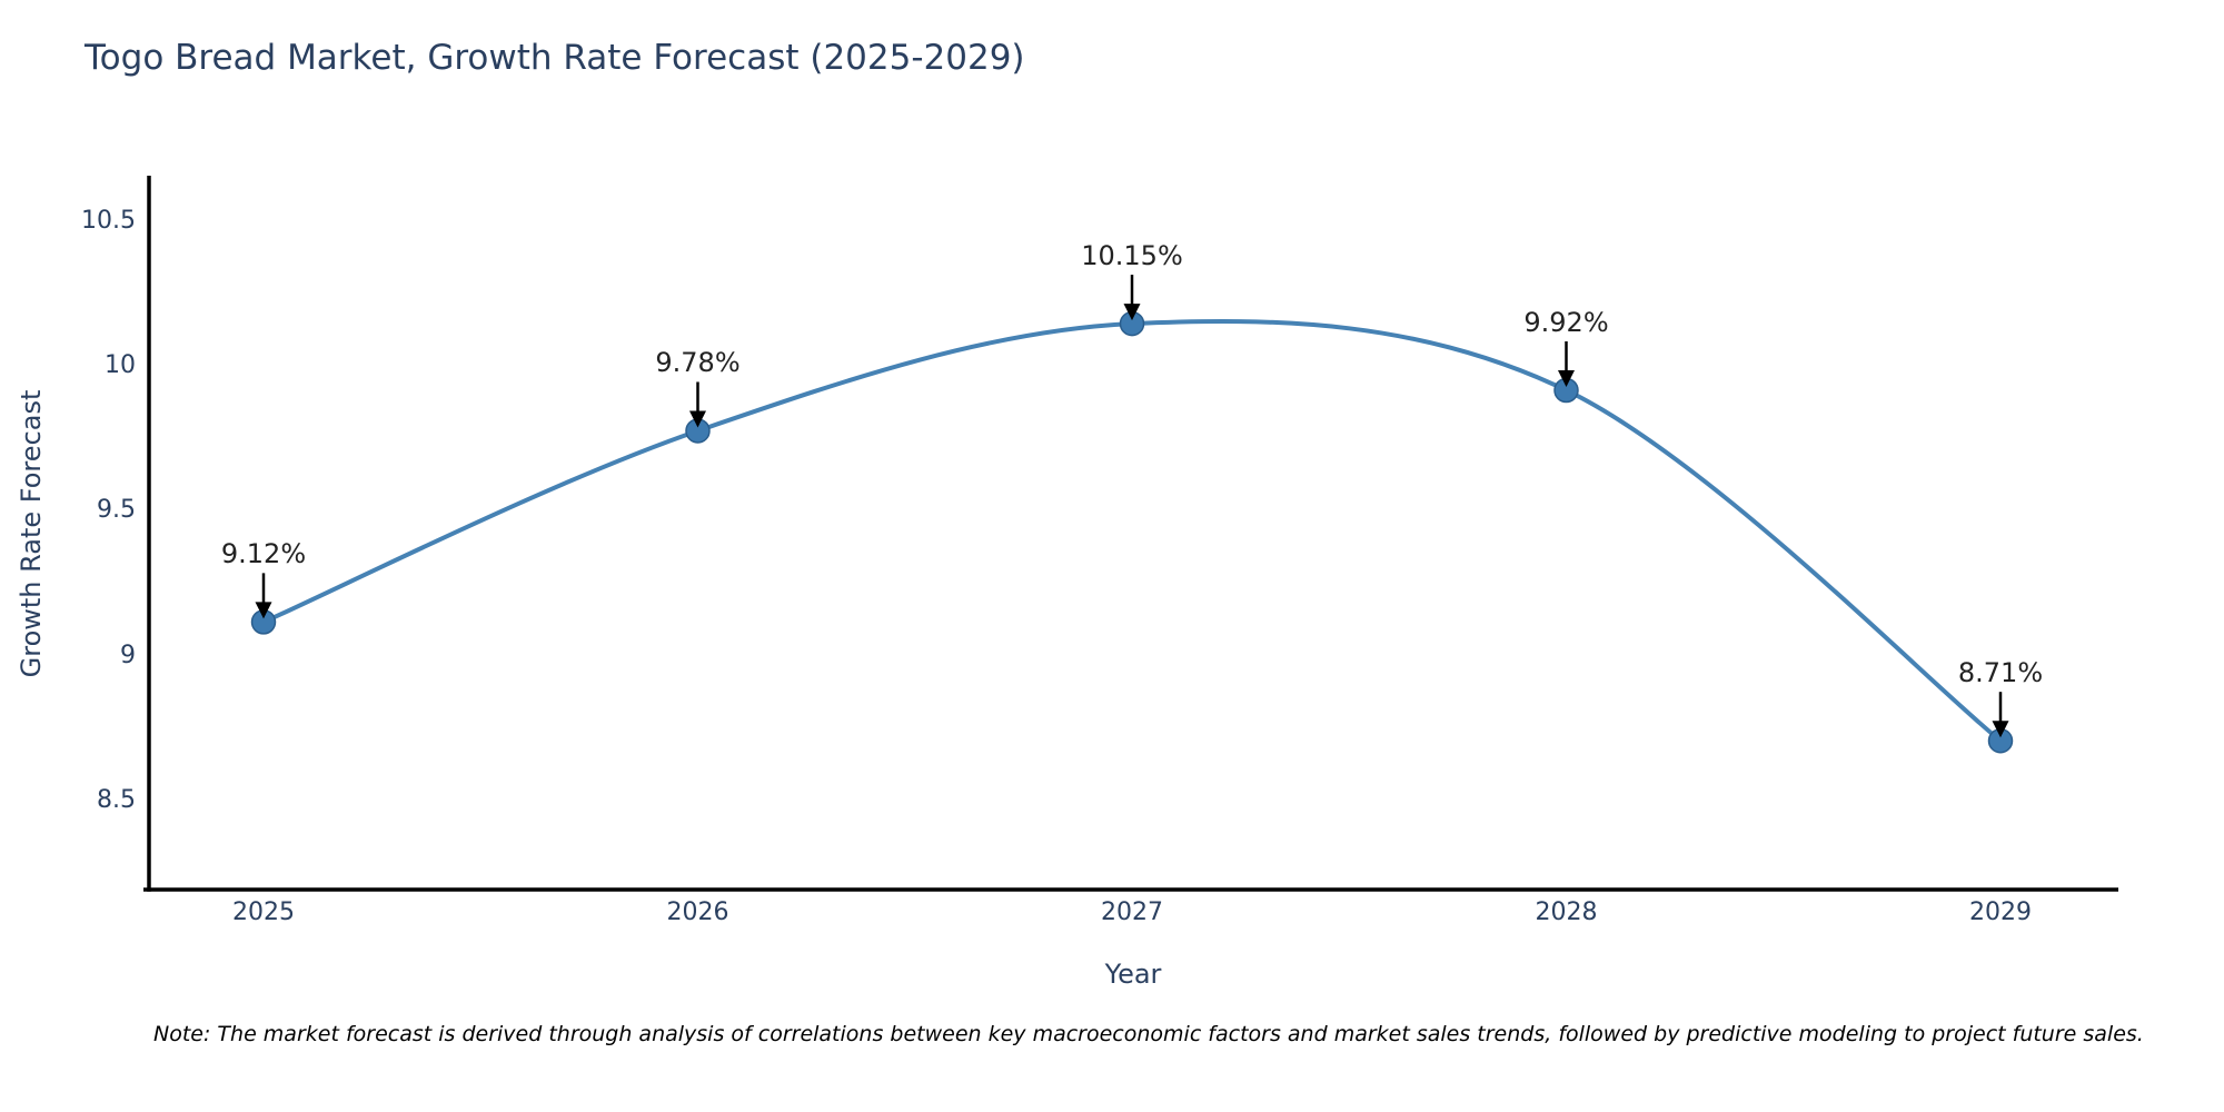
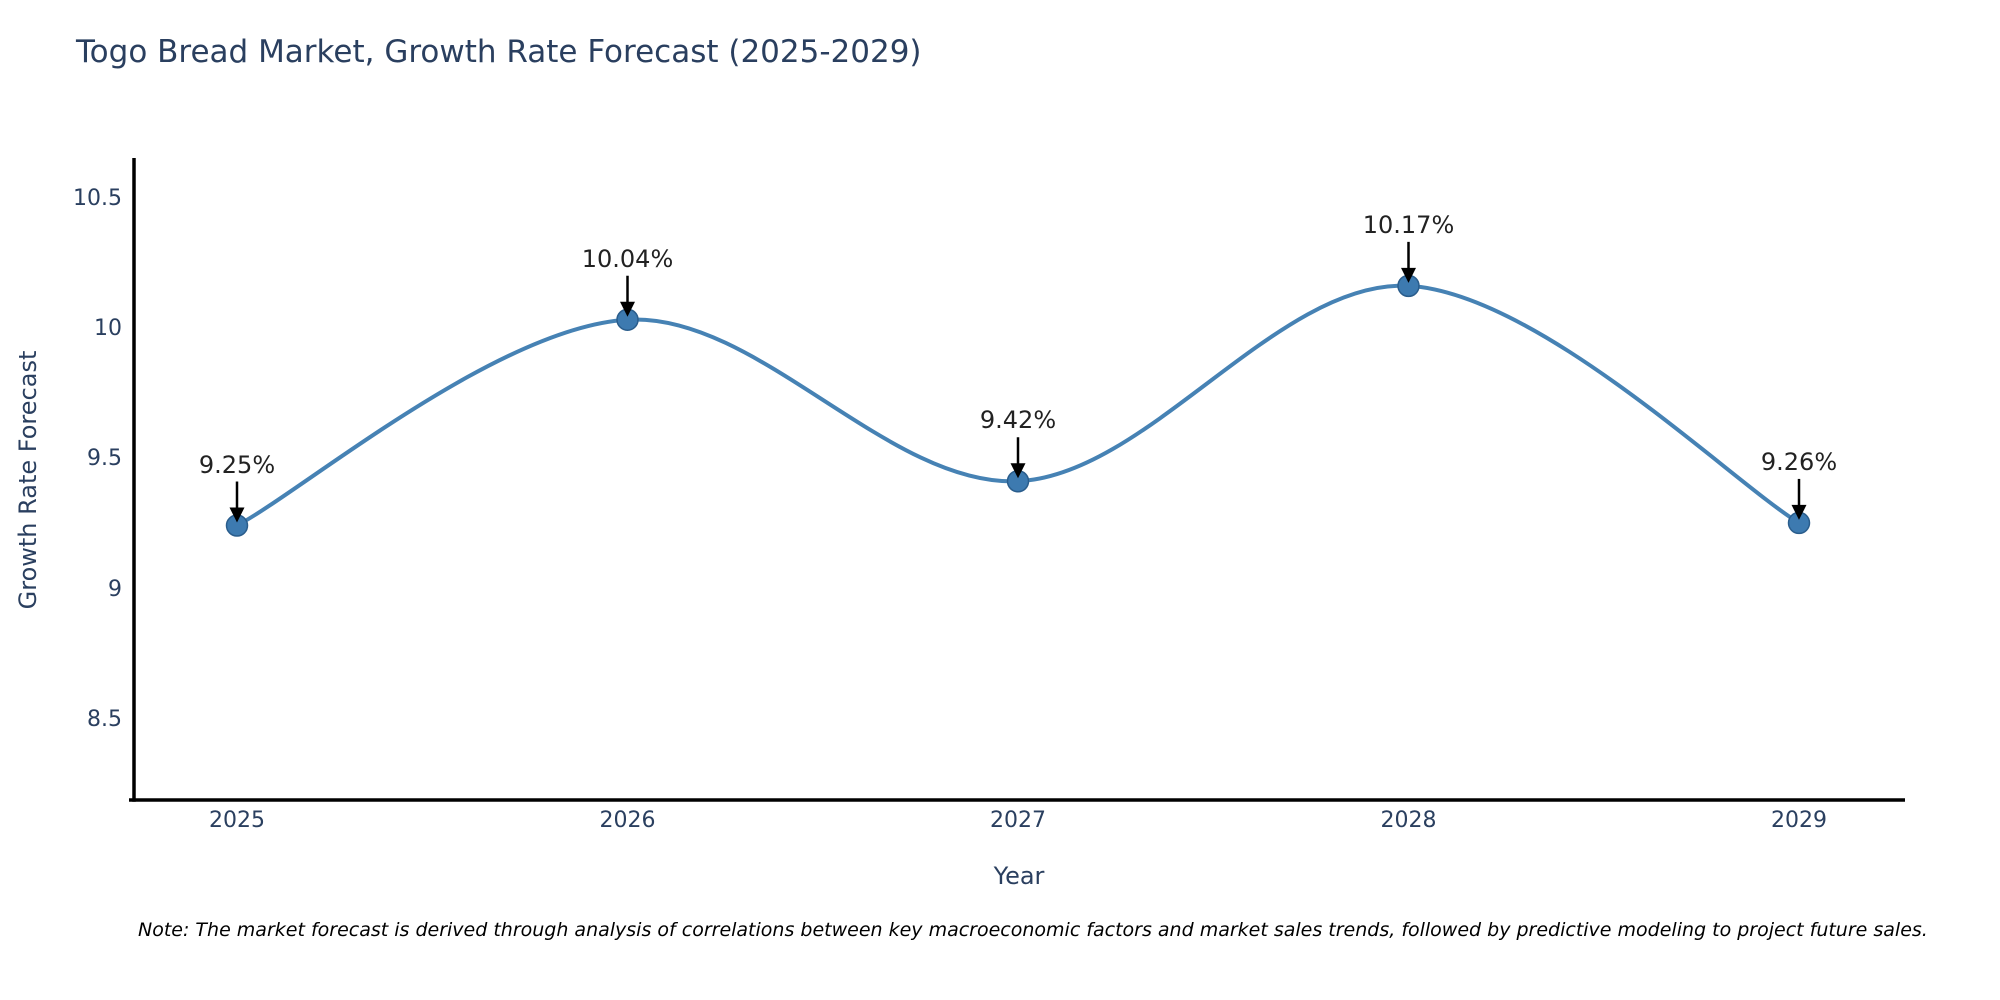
2025: 9.12% -> 9.25%
2026: 9.78% -> 10.04%
2027: 10.15% -> 9.42%
2028: 9.92% -> 10.17%
2029: 8.71% -> 9.26%
